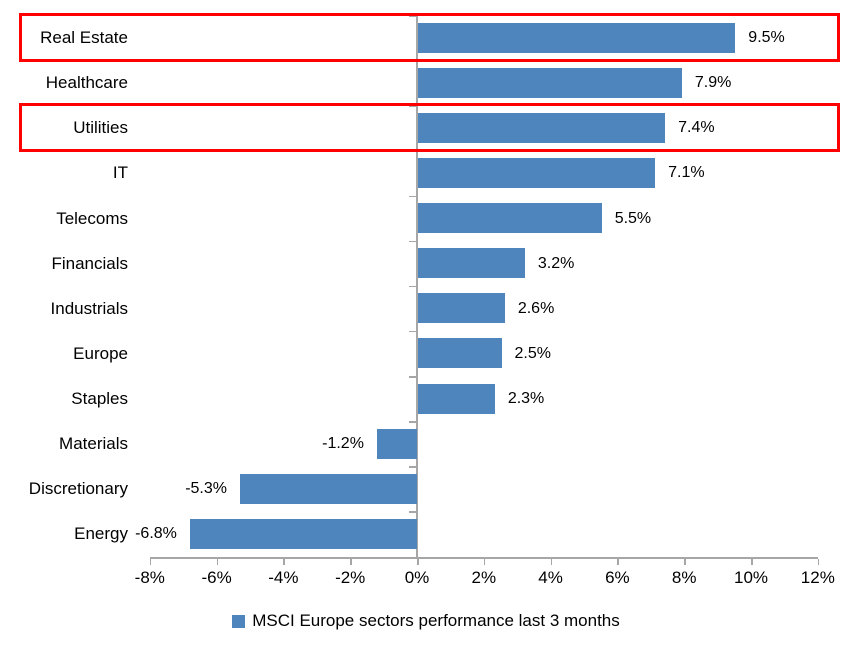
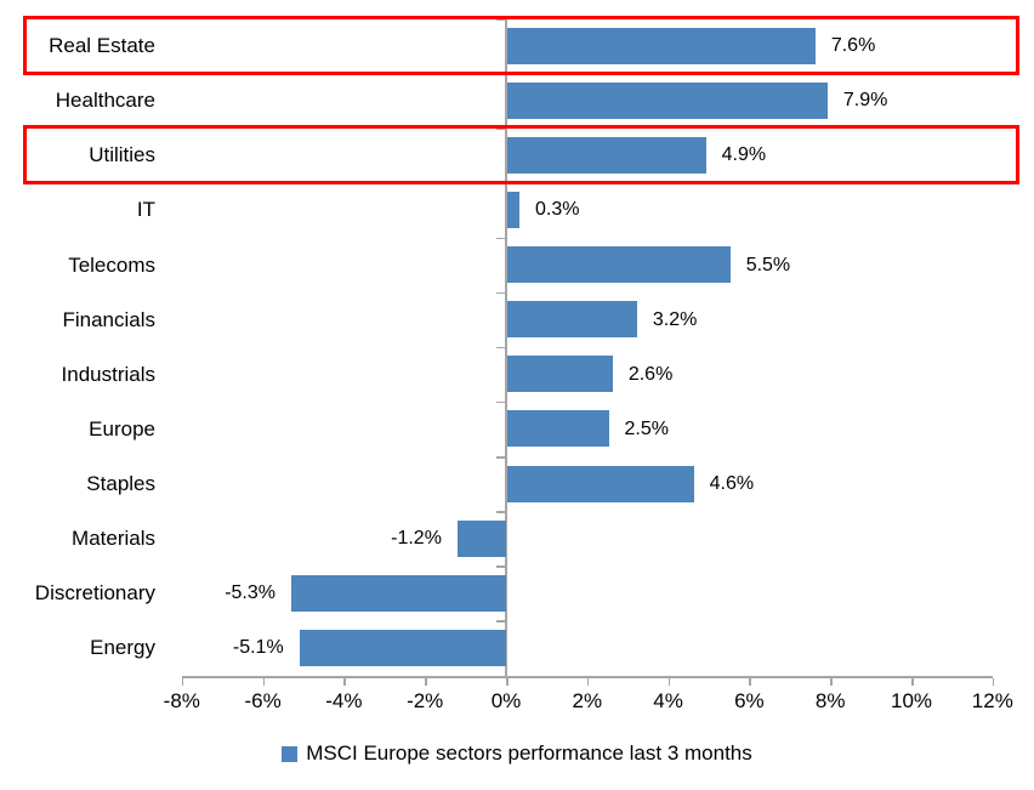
Real Estate: 9.5% -> 7.6%
Utilities: 7.4% -> 4.9%
IT: 7.1% -> 0.3%
Staples: 2.3% -> 4.6%
Energy: -6.8% -> -5.1%
